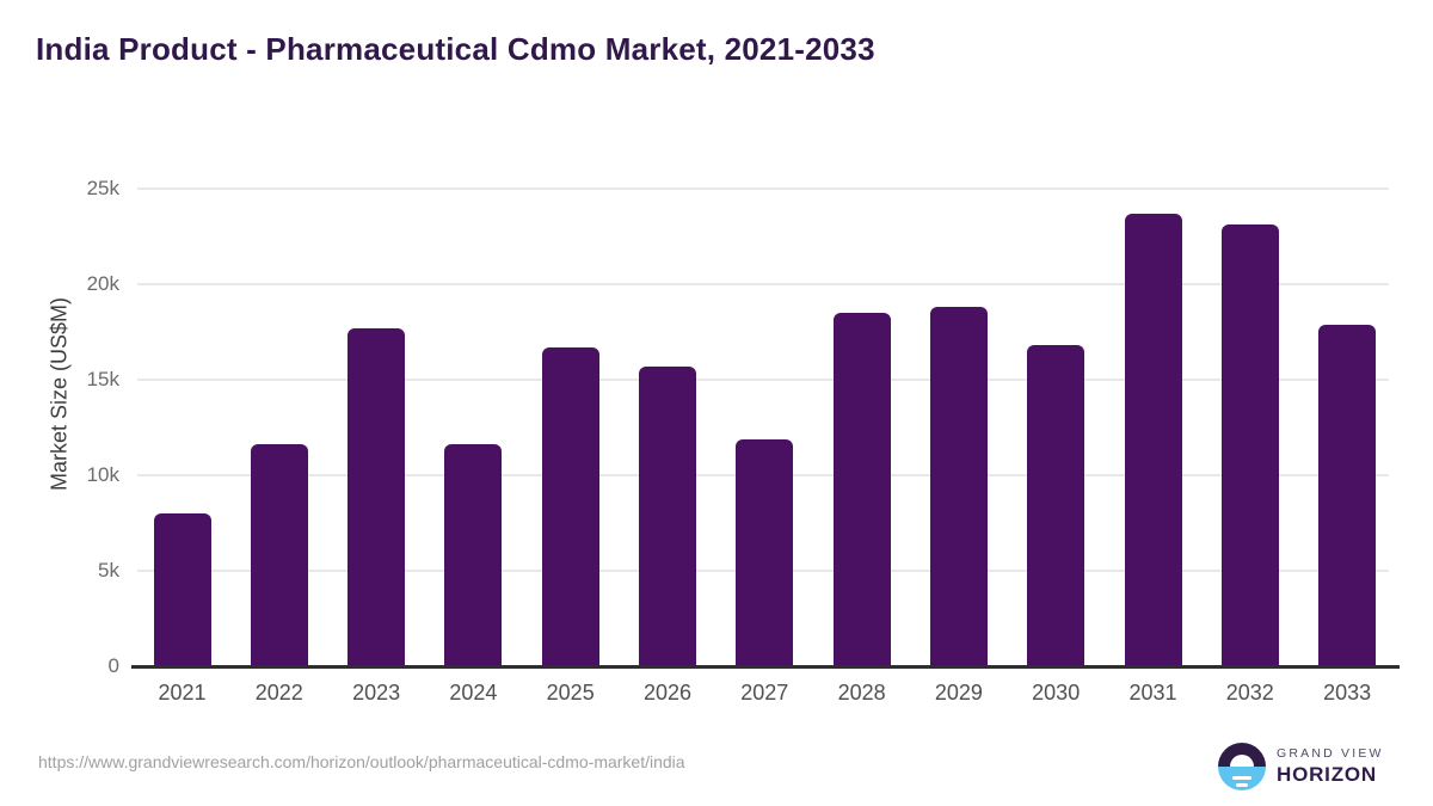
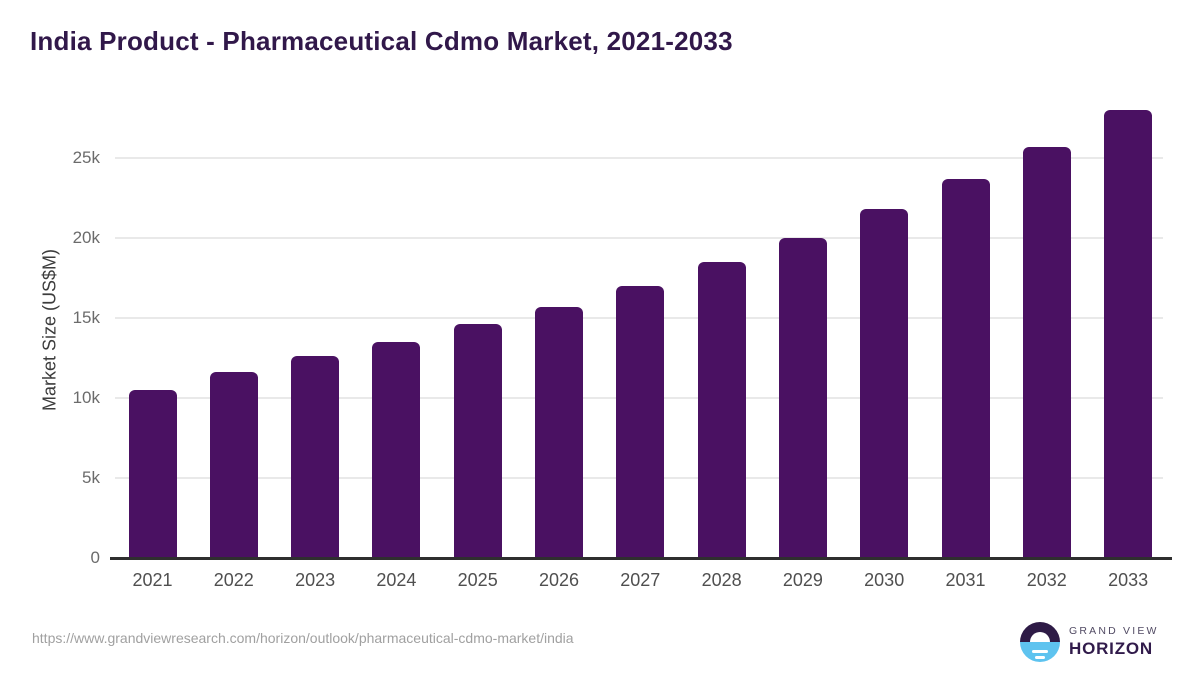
2021: 8.0k -> 10.5k
2023: 17.7k -> 12.6k
2024: 11.6k -> 13.5k
2025: 16.7k -> 14.6k
2027: 11.9k -> 17.0k
2029: 18.8k -> 20.0k
2030: 16.8k -> 21.8k
2032: 23.1k -> 25.7k
2033: 17.9k -> 28.0k
